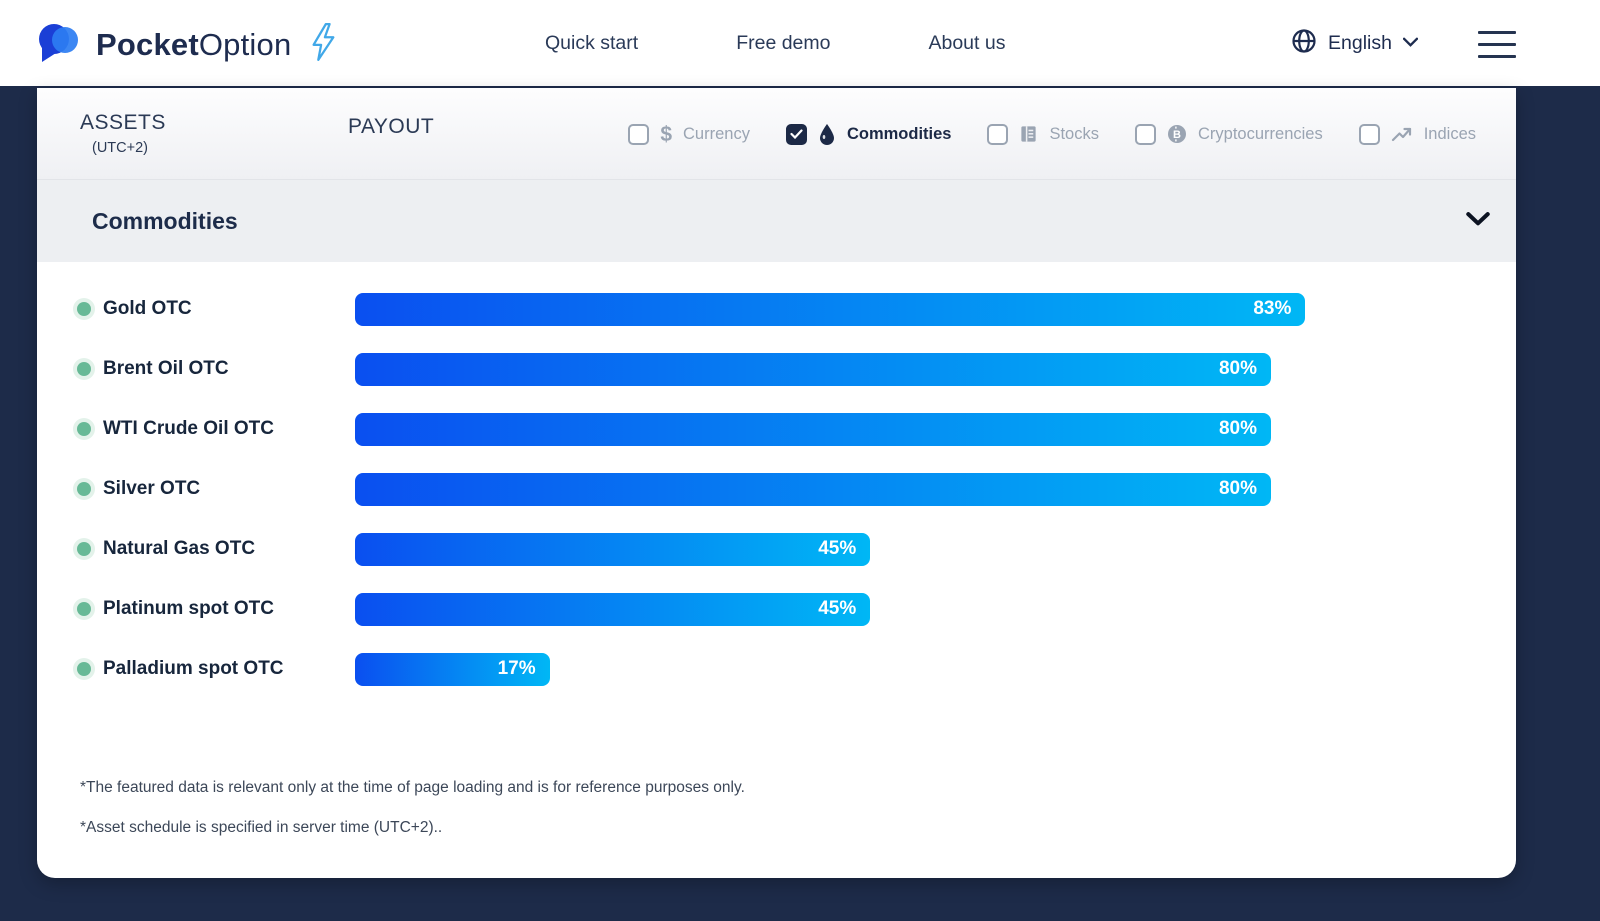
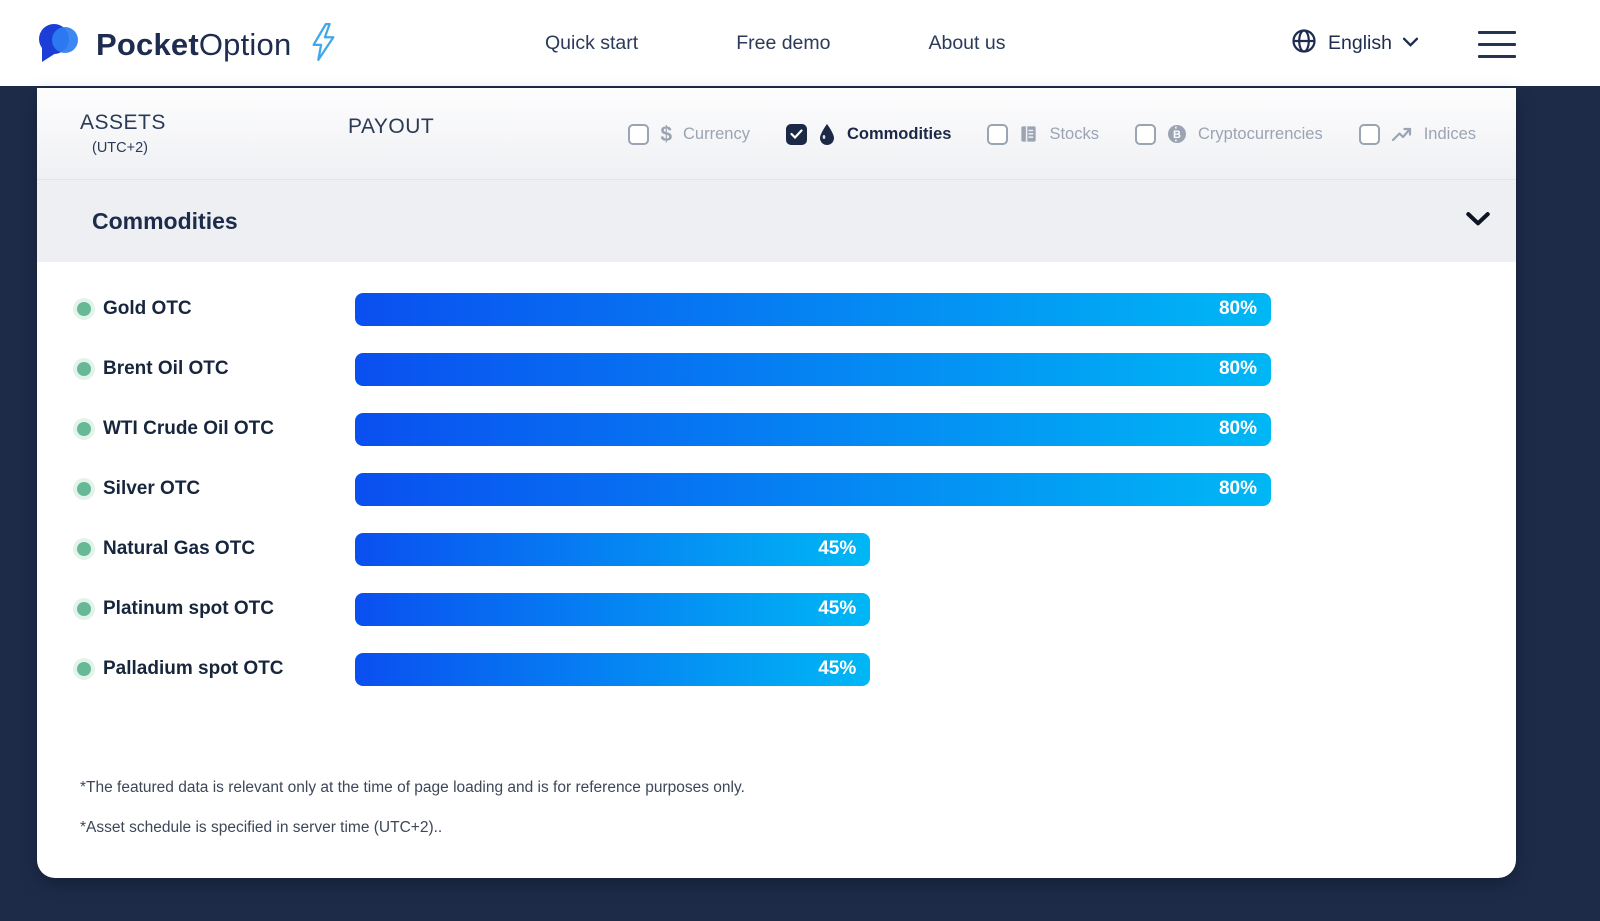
Gold OTC: 83% -> 80%
Palladium spot OTC: 17% -> 45%
